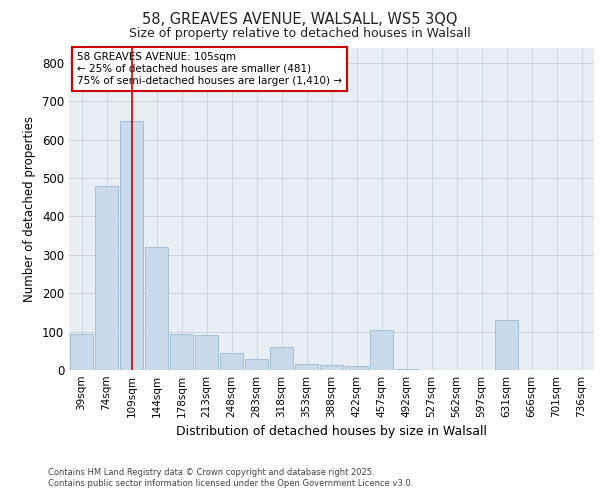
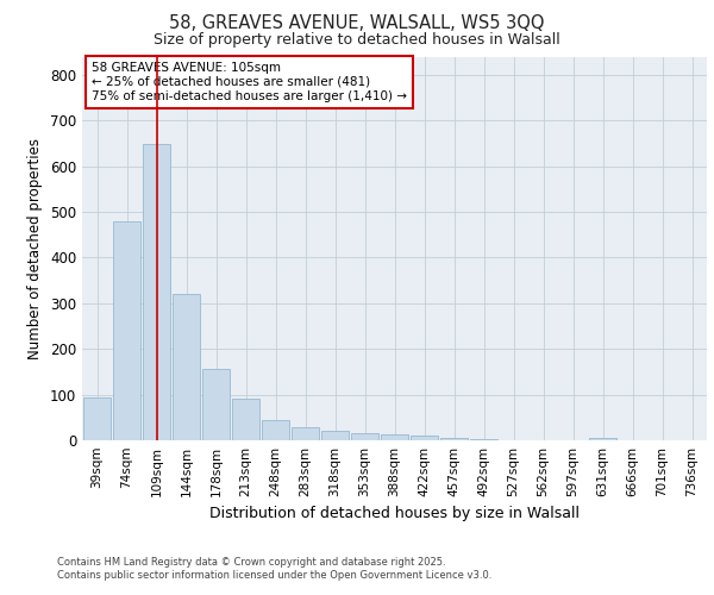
178sqm: 95 -> 157
318sqm: 60 -> 20
457sqm: 105 -> 5
631sqm: 130 -> 5
